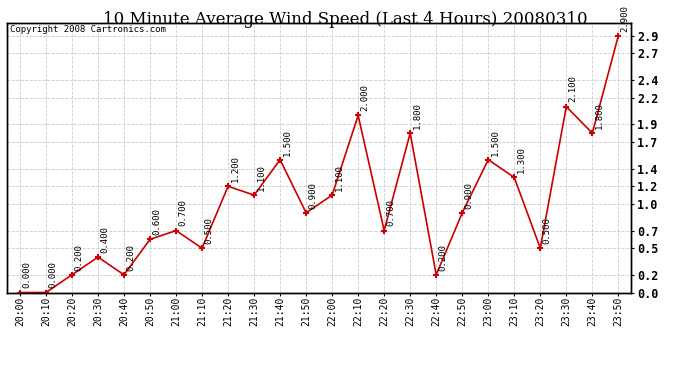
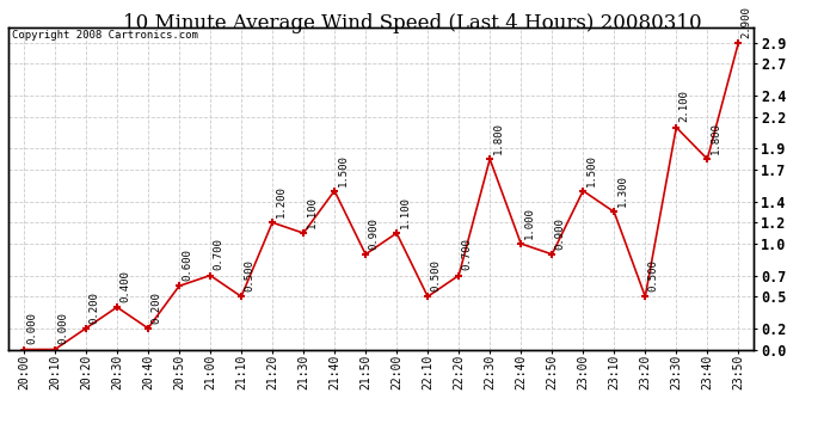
22:10: 2.000 -> 0.500
22:40: 0.200 -> 1.000
